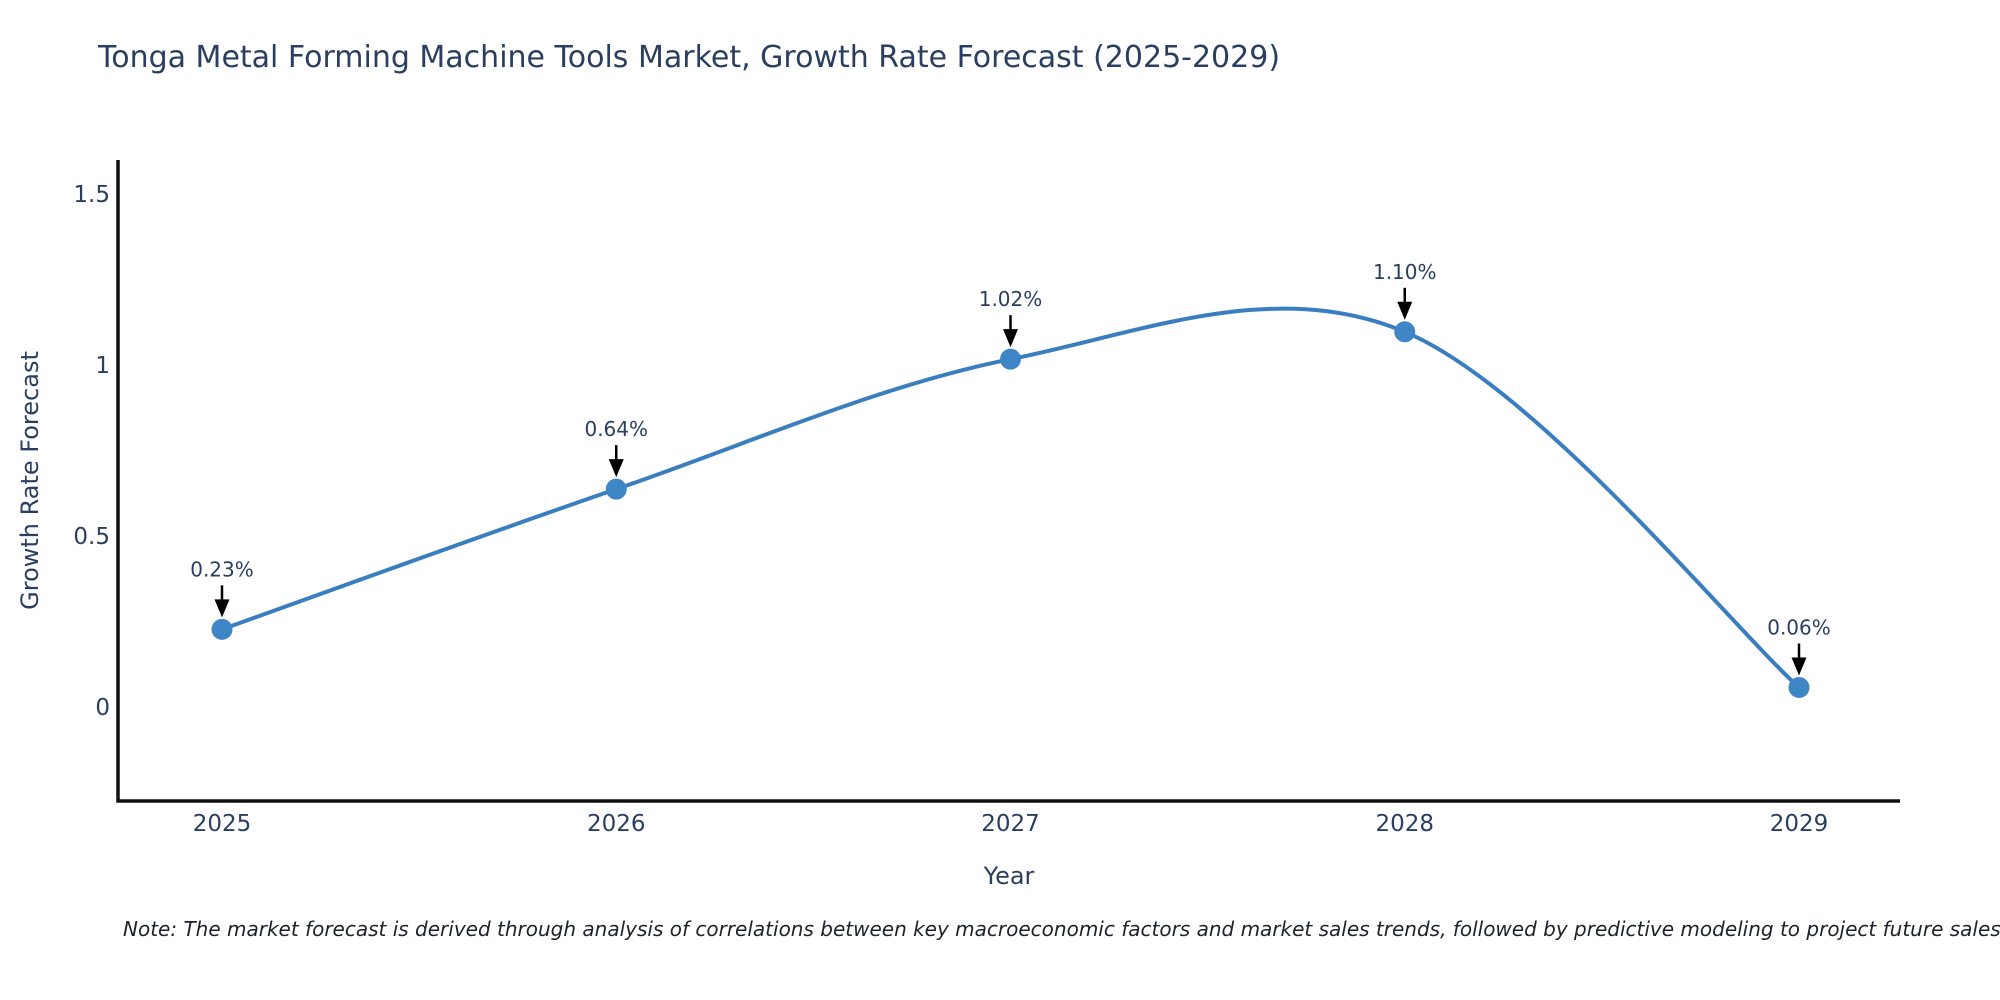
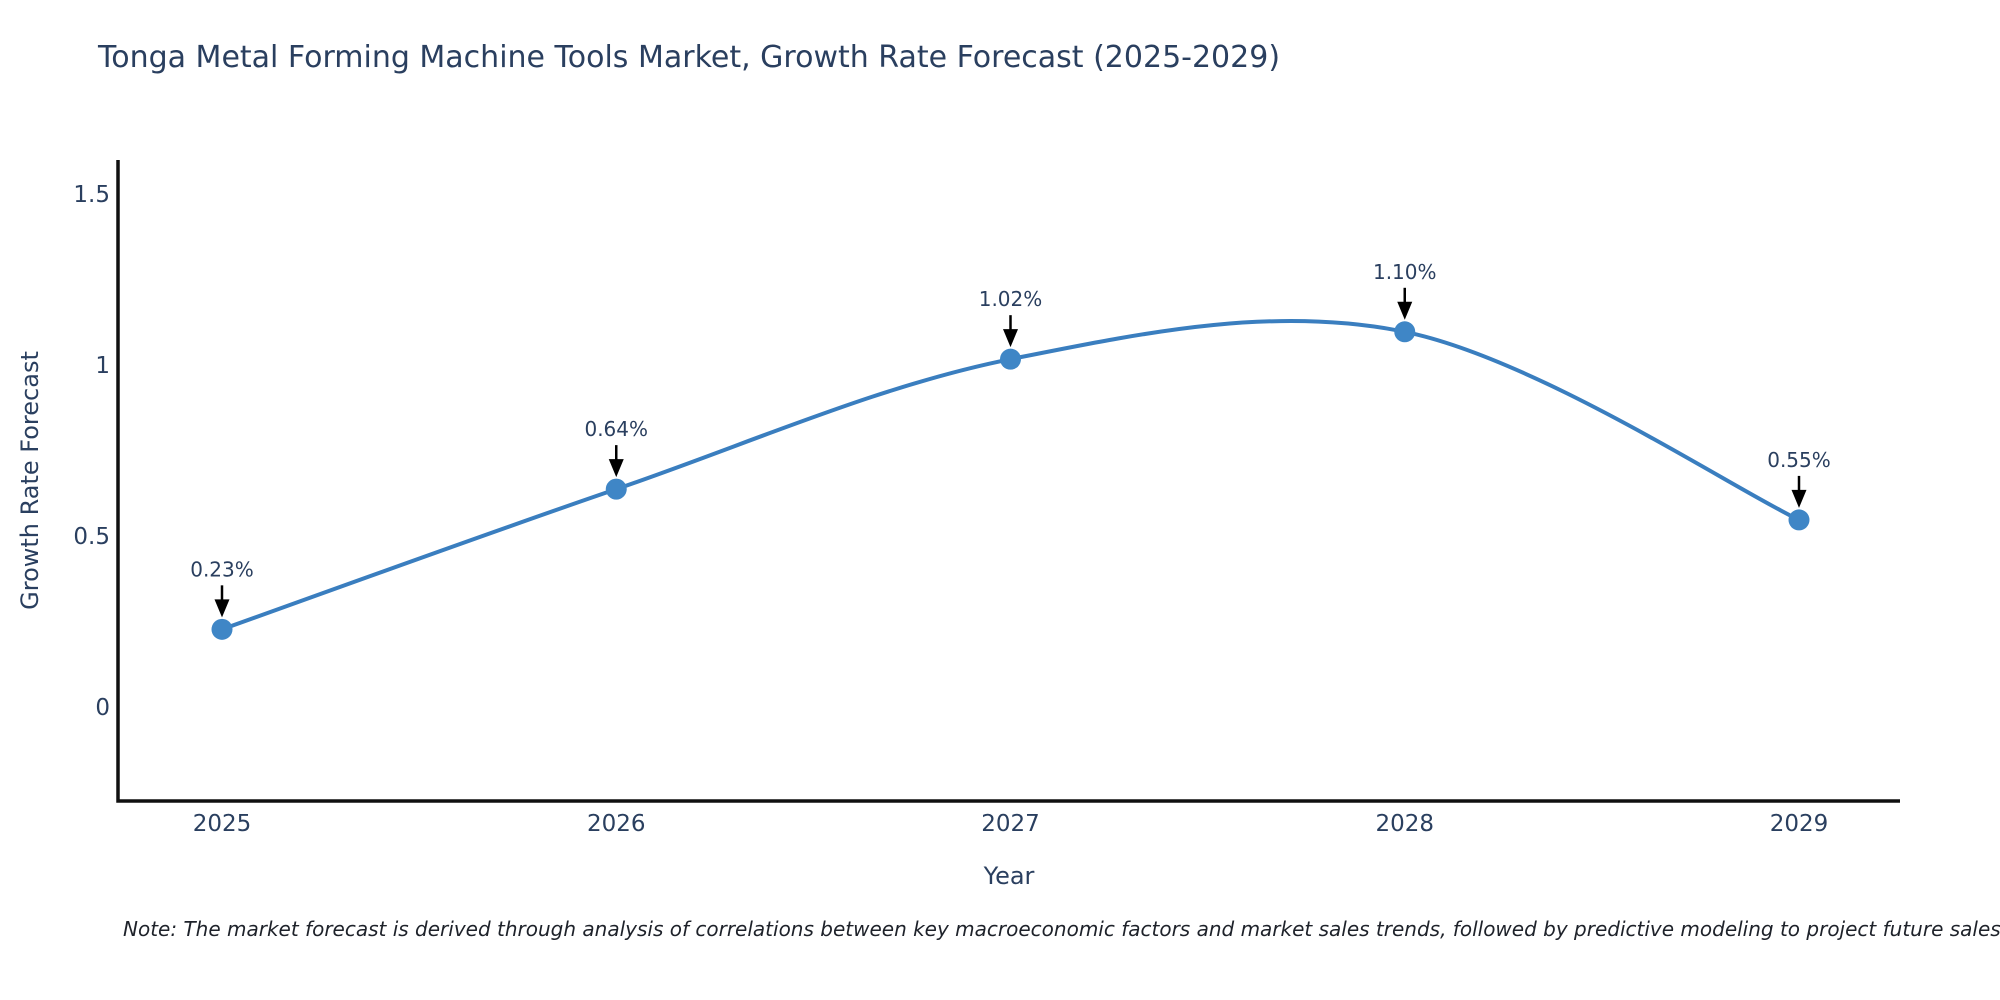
2029: 0.06% -> 0.55%
